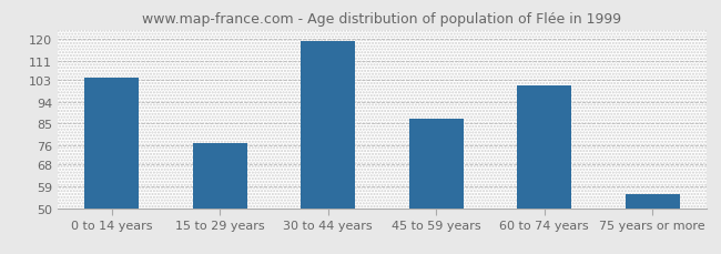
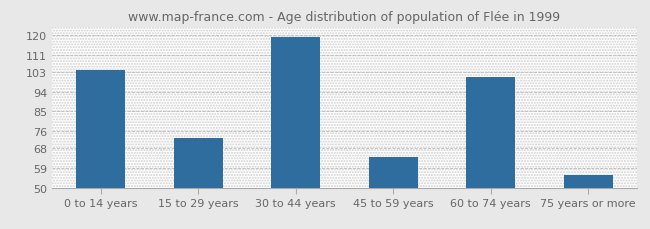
15 to 29 years: 77 -> 73
45 to 59 years: 87 -> 64
